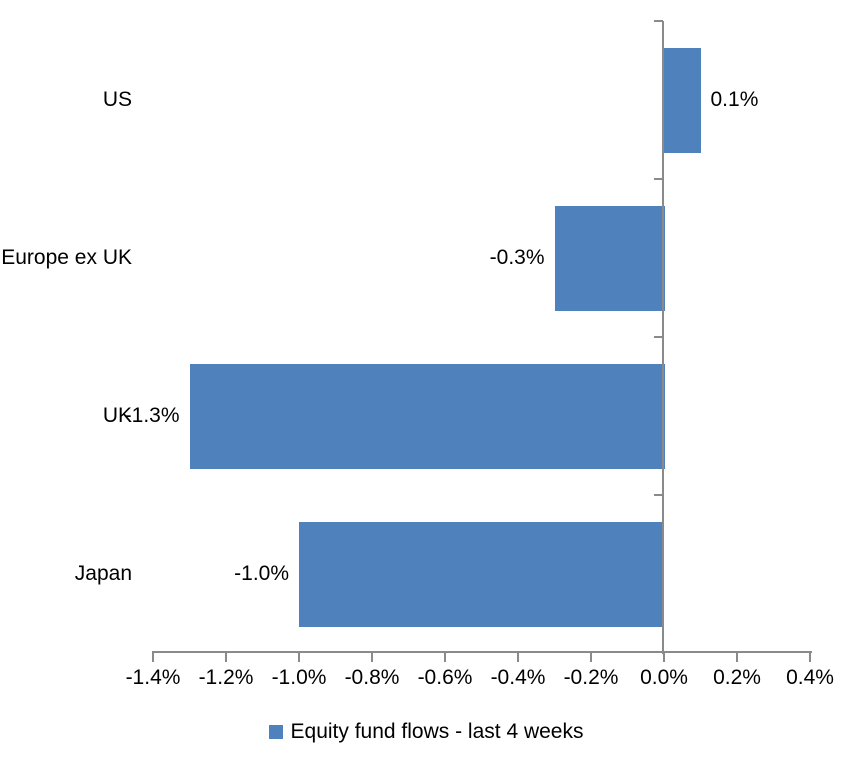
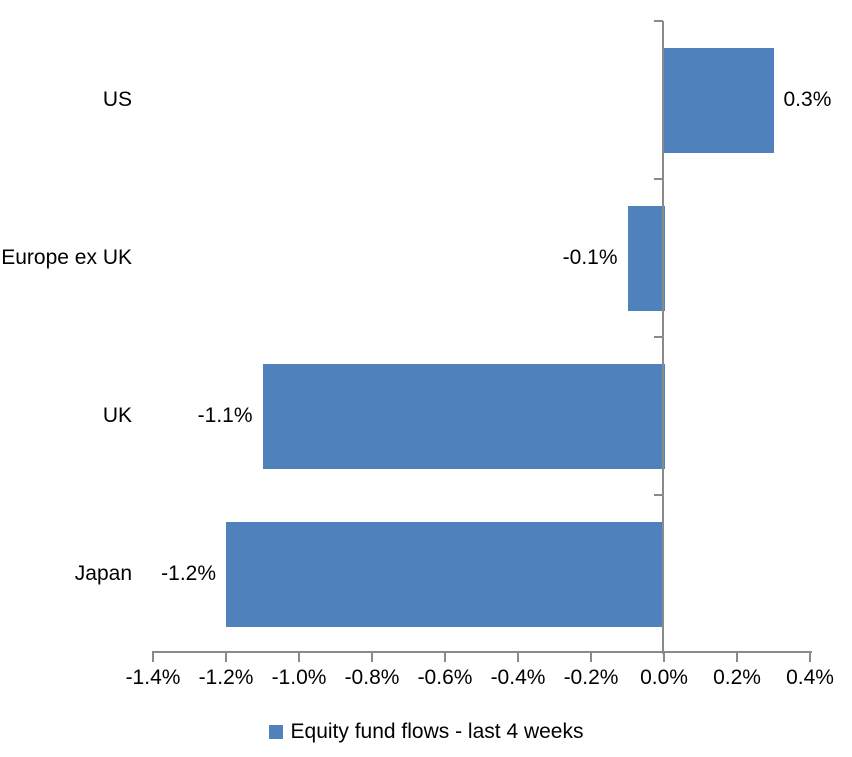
US: 0.1% -> 0.3%
Europe ex UK: -0.3% -> -0.1%
UK: -1.3% -> -1.1%
Japan: -1.0% -> -1.2%
